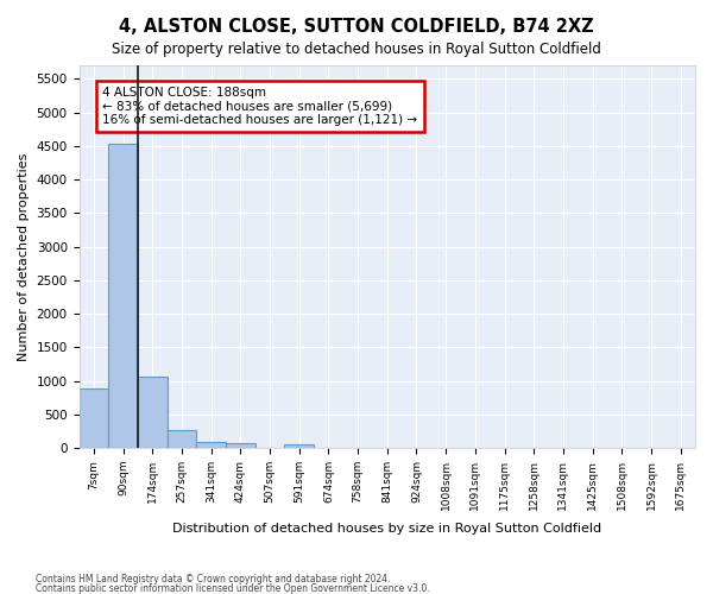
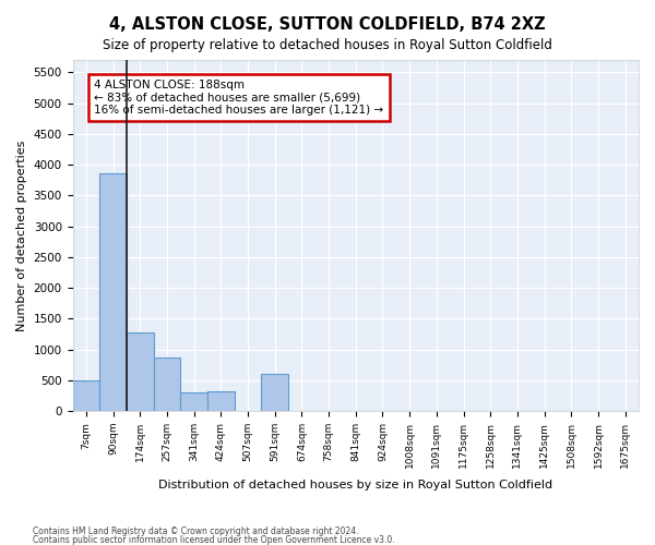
7sqm: 880 -> 500
90sqm: 4540 -> 3860
174sqm: 1060 -> 1280
257sqm: 280 -> 860
341sqm: 80 -> 300
424sqm: 80 -> 320
591sqm: 60 -> 600
